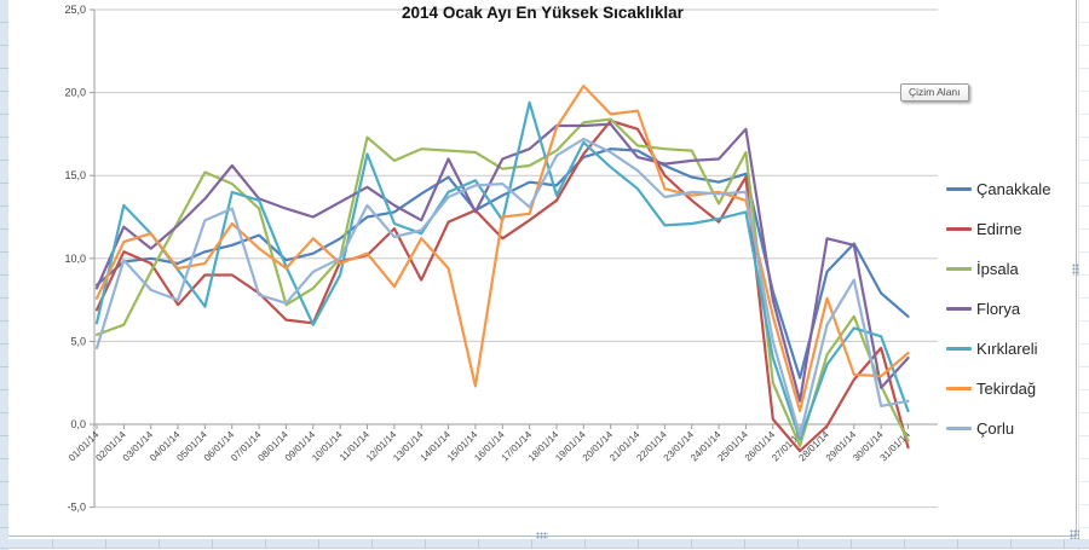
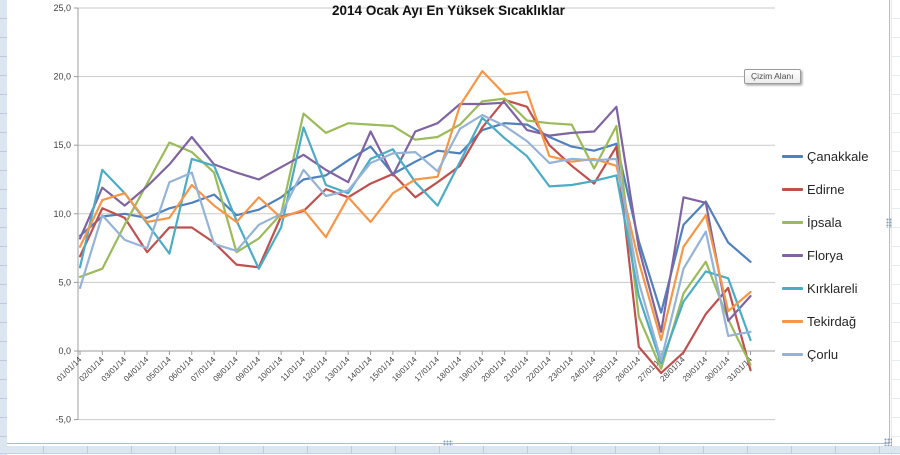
Edirne/13/01/14: 8,7 -> 11,2
Tekirdağ/15/01/14: 2,3 -> 11,5
Kırklareli/17/01/14: 19,4 -> 10,6
Tekirdağ/29/01/14: 3,0 -> 9,9
